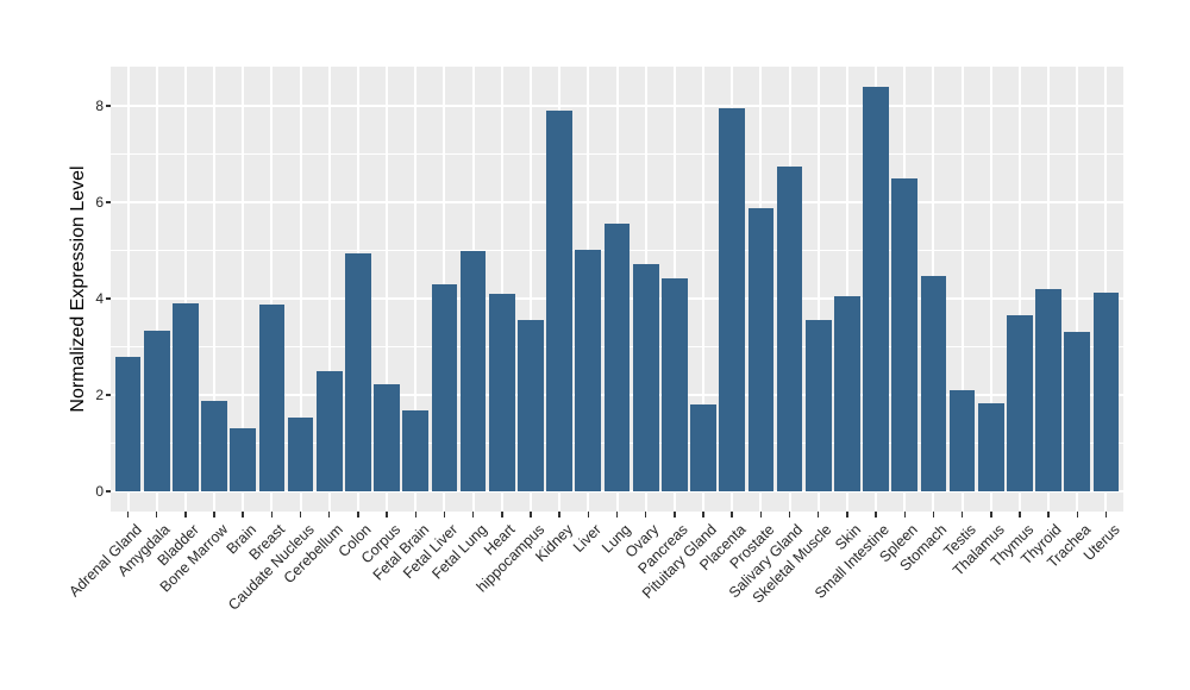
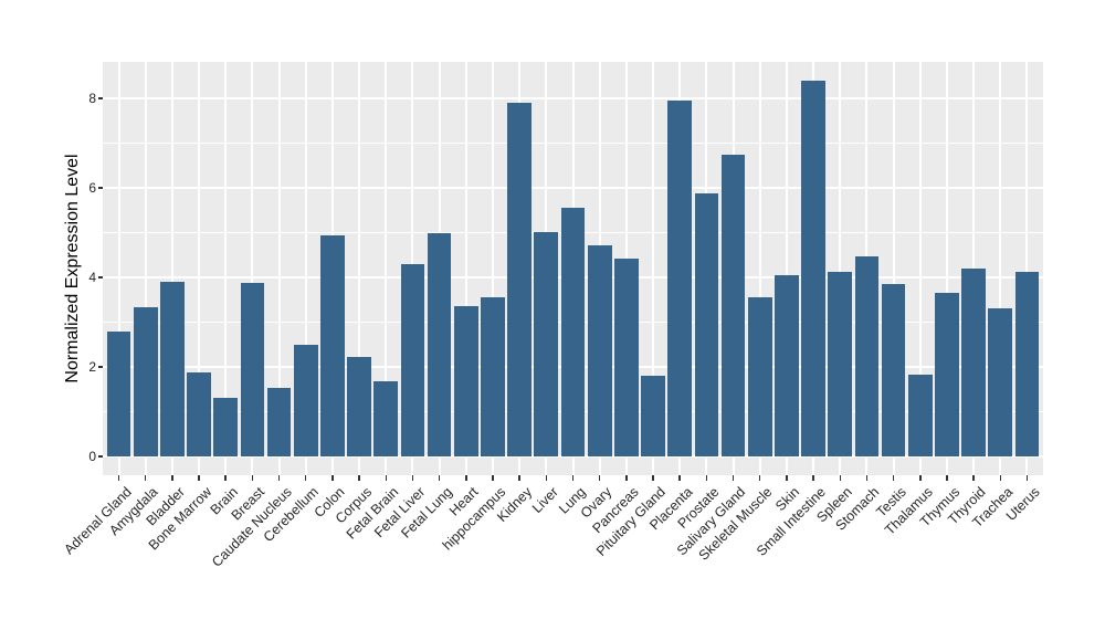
Heart: 4.1 -> 3.4
Spleen: 6.5 -> 4.1
Testis: 2.1 -> 3.9
